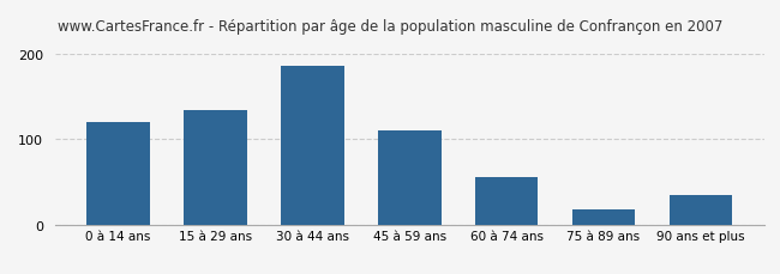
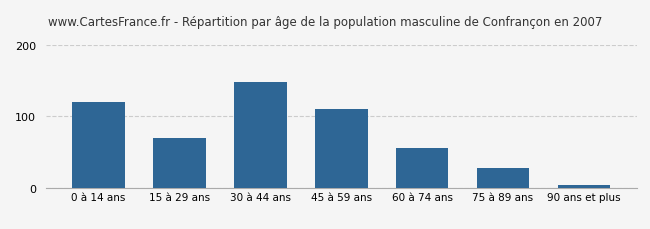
15 à 29 ans: 134 -> 70
30 à 44 ans: 186 -> 148
75 à 89 ans: 18 -> 28
90 ans et plus: 34 -> 3
